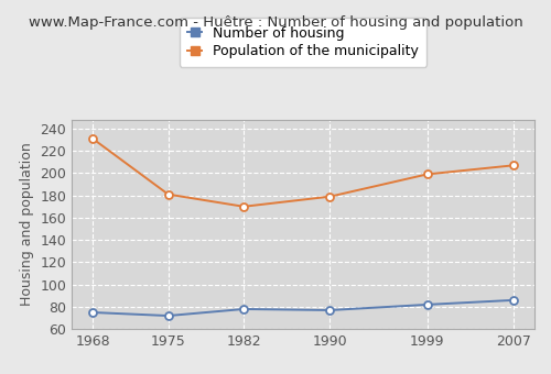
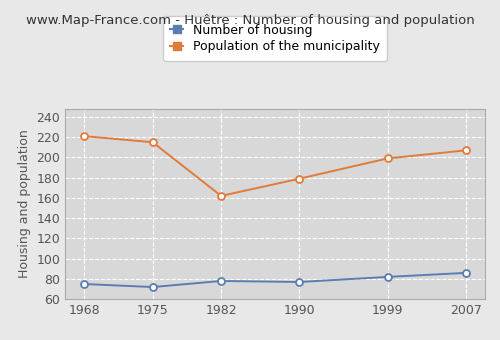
Population of the municipality/1968: 231 -> 221
Population of the municipality/1975: 181 -> 215
Population of the municipality/1982: 170 -> 162
